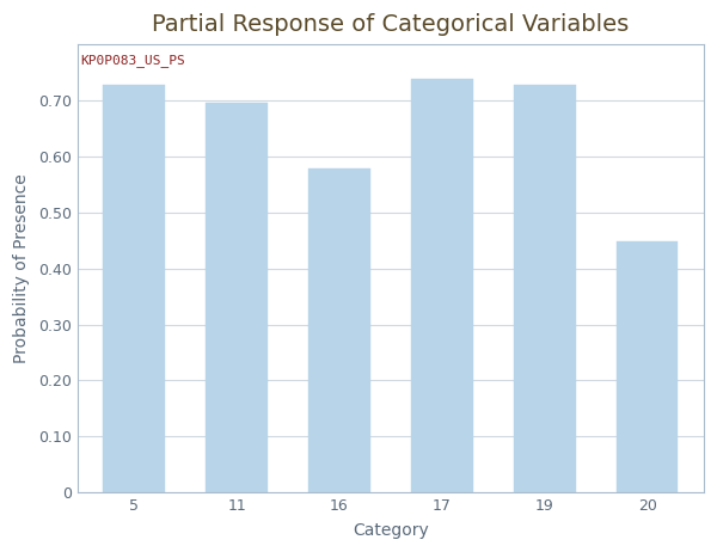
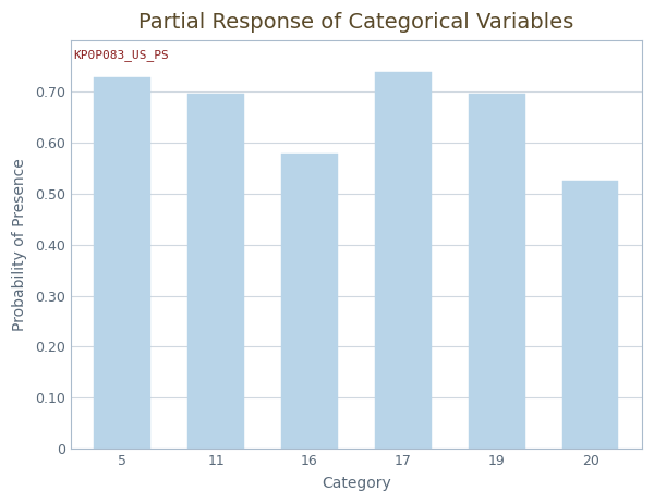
19: 0.728 -> 0.695
20: 0.448 -> 0.525
